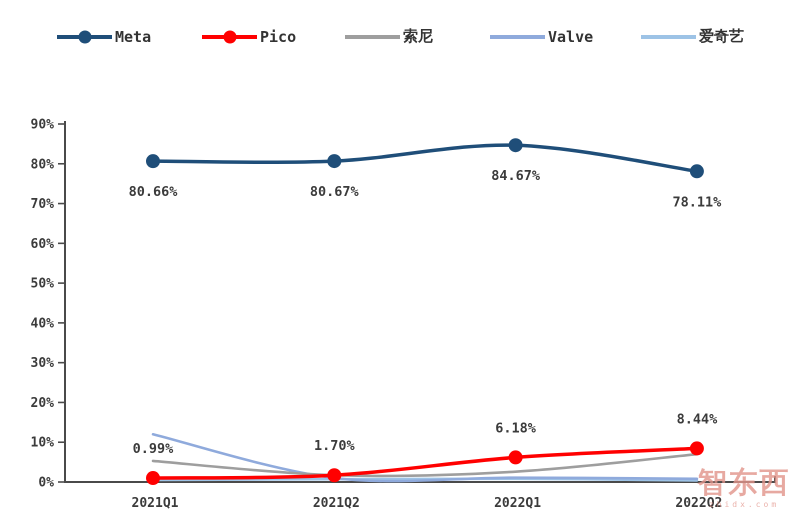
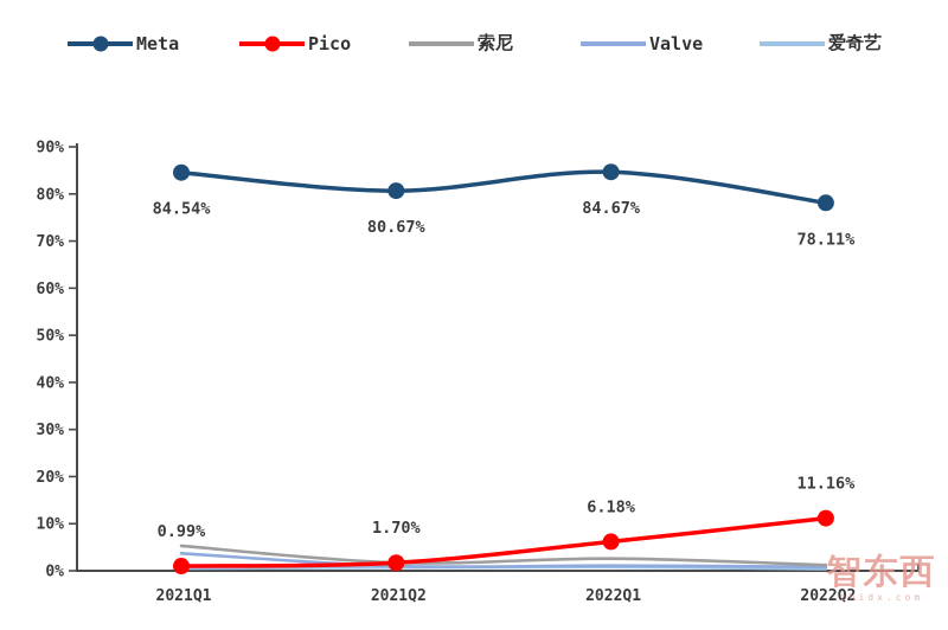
Meta/2021Q1: 80.66% -> 84.54%
Valve/2021Q1: 12% -> 4%
Pico/2022Q2: 8.44% -> 11.16%
索尼/2022Q2: 7% -> 1%
